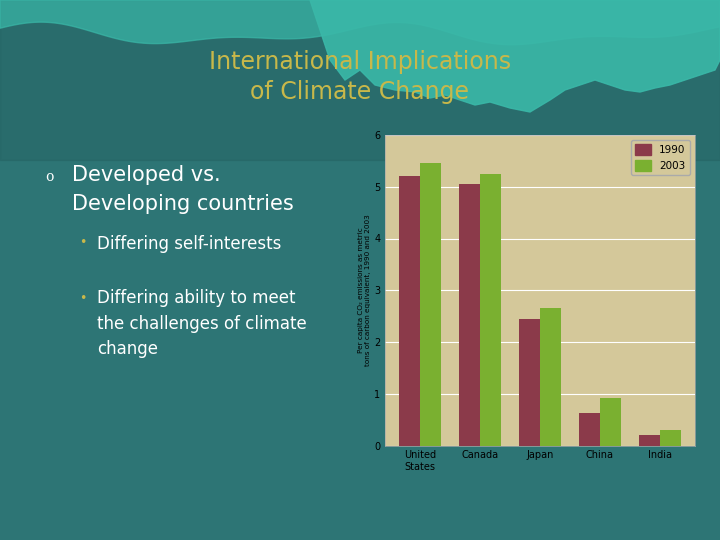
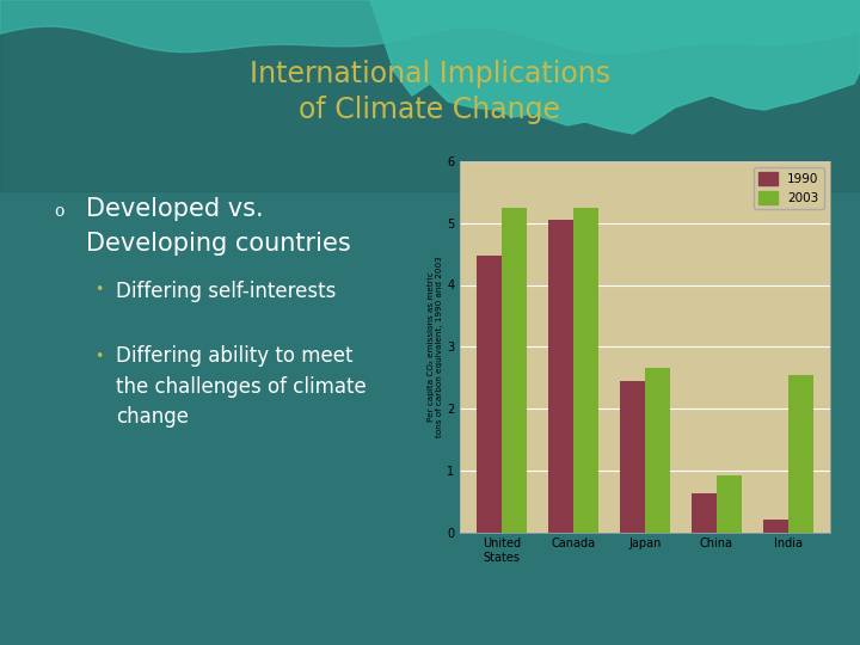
1990/United States: 5.20 -> 4.48
2003/United States: 5.45 -> 5.24
2003/India: 0.30 -> 2.54
